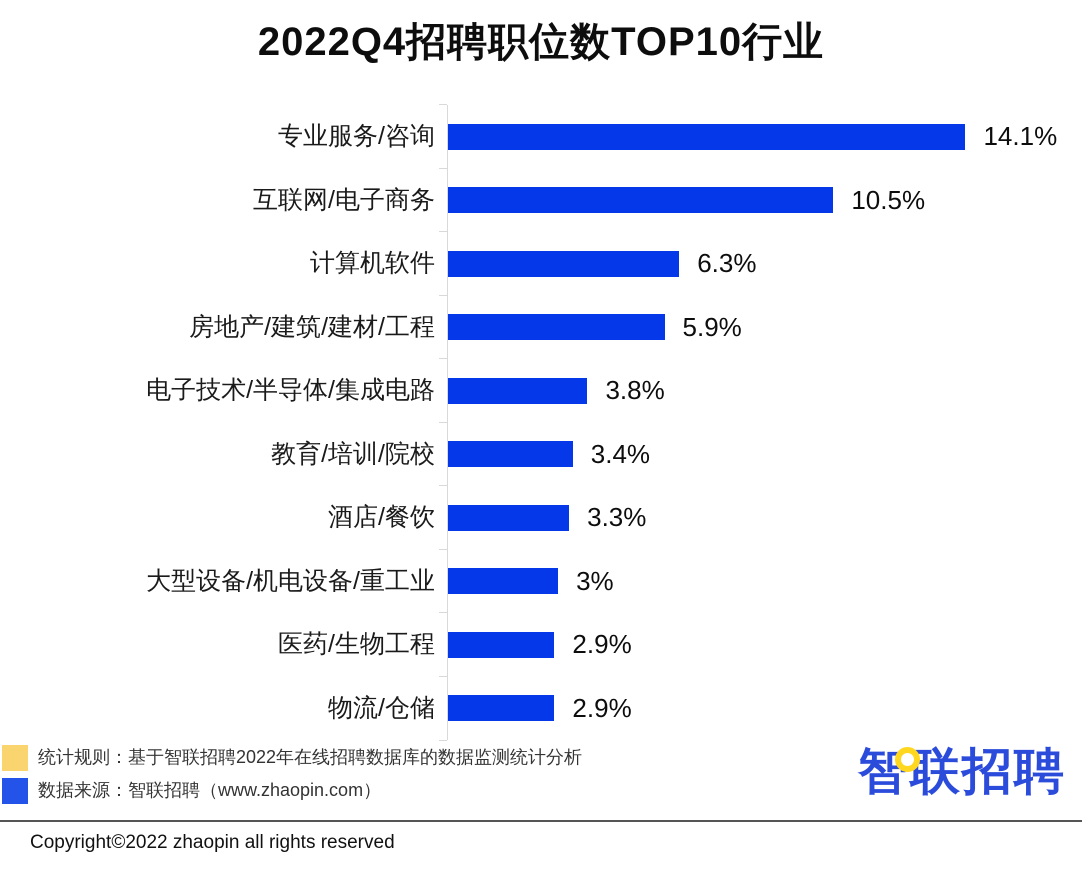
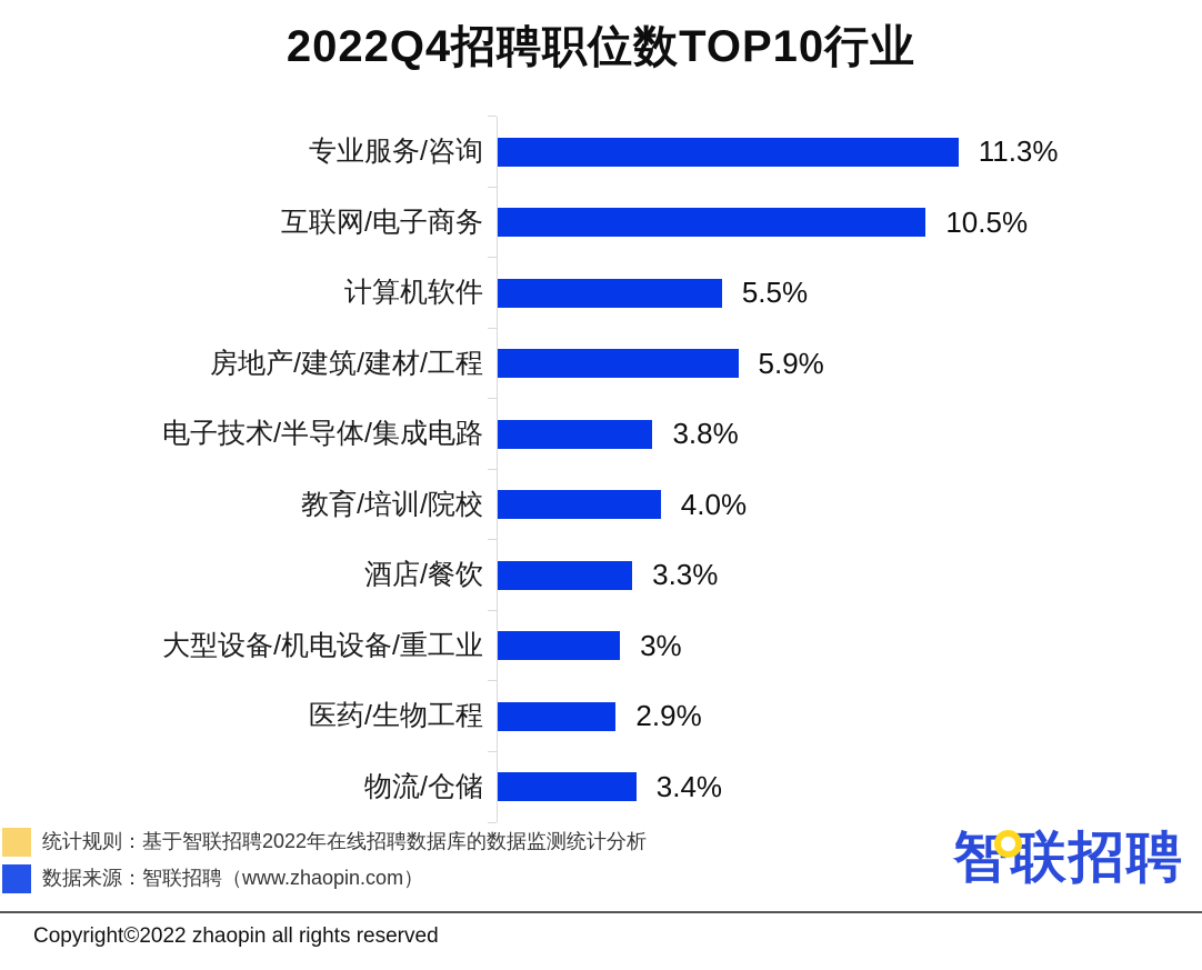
专业服务/咨询: 14.1% -> 11.3%
计算机软件: 6.3% -> 5.5%
教育/培训/院校: 3.4% -> 4.0%
物流/仓储: 2.9% -> 3.4%
